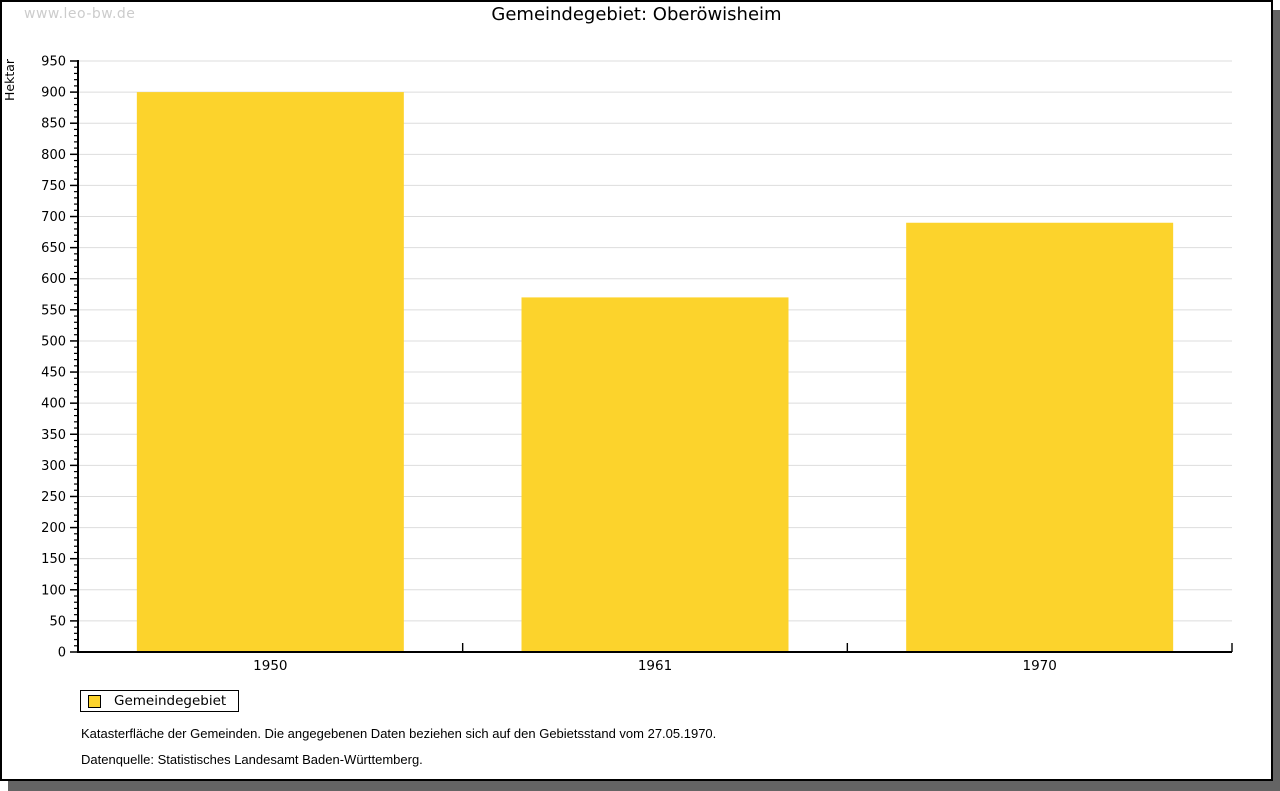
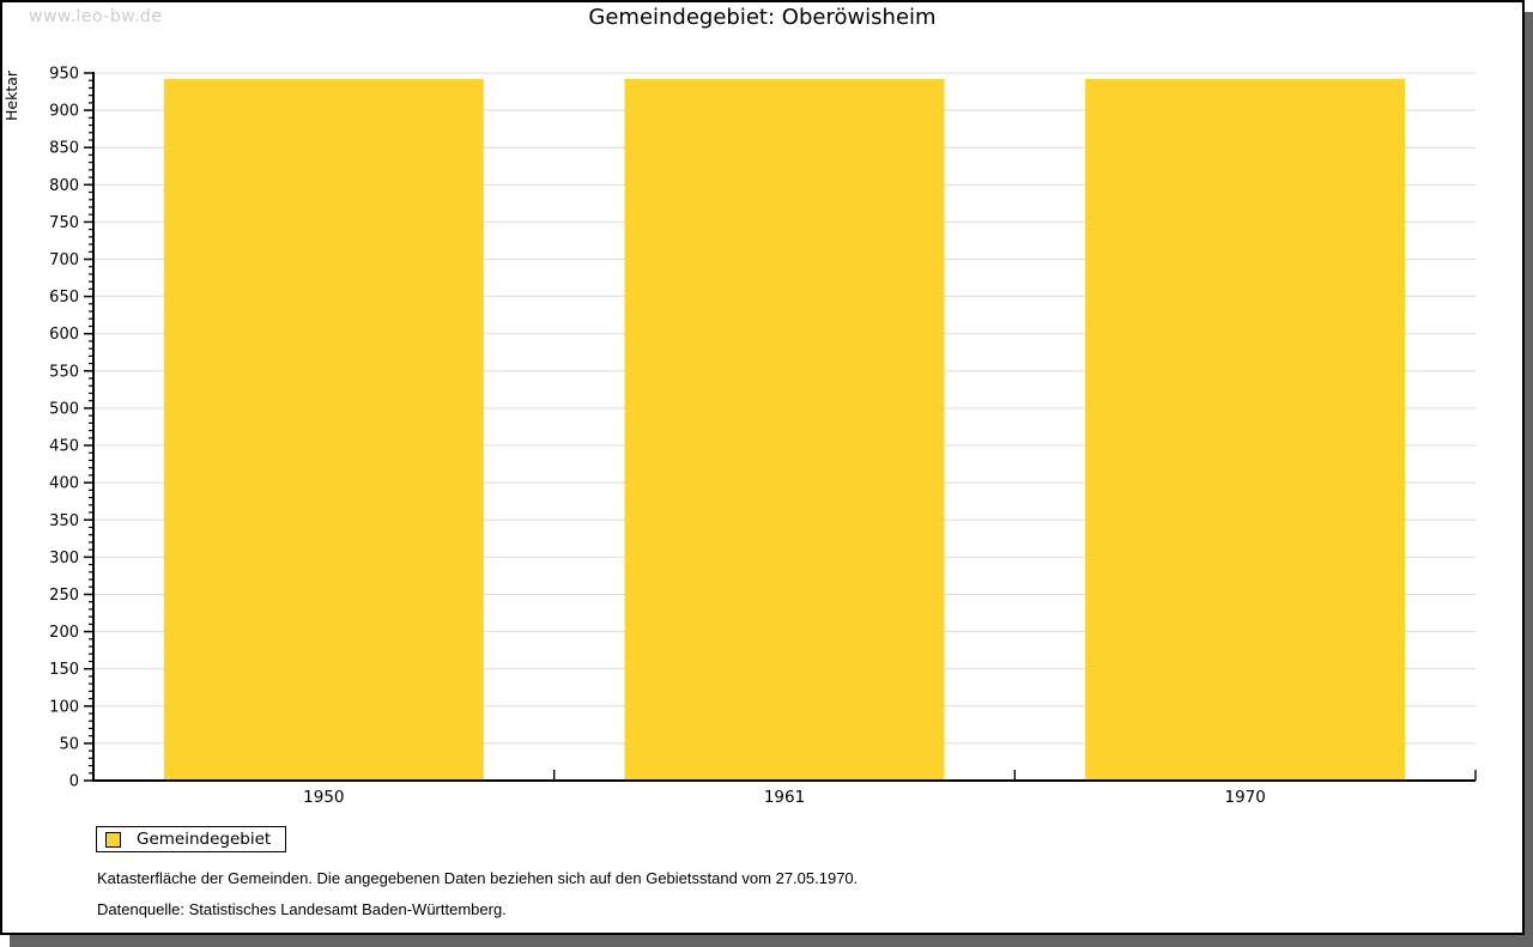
1950: 900 -> 940
1961: 570 -> 940
1970: 690 -> 940
